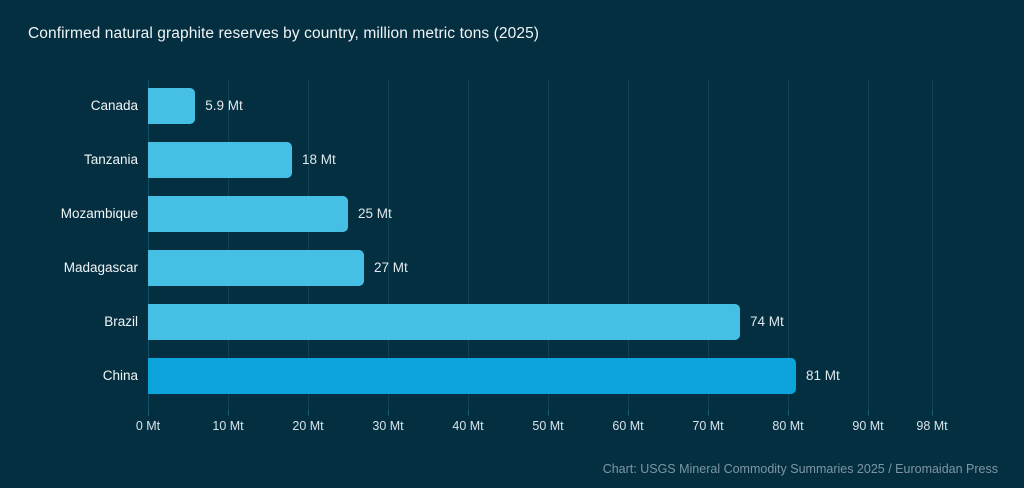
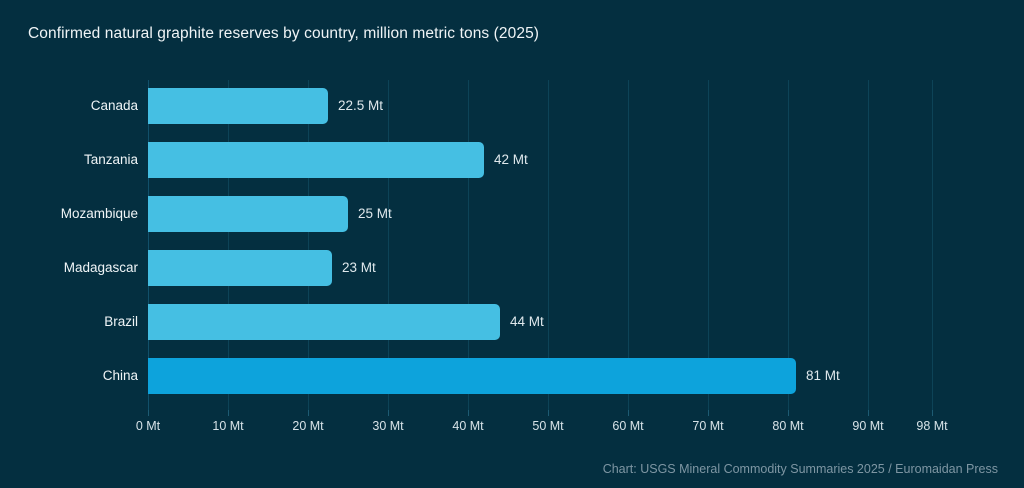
Canada: 5.9 -> 22.5
Tanzania: 18 -> 42
Madagascar: 27 -> 23
Brazil: 74 -> 44
